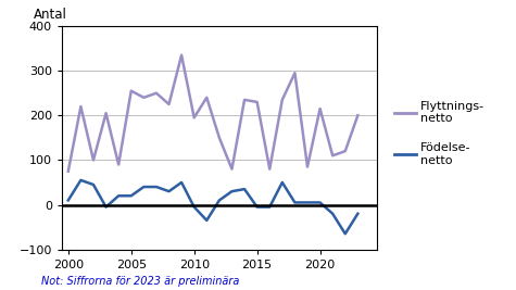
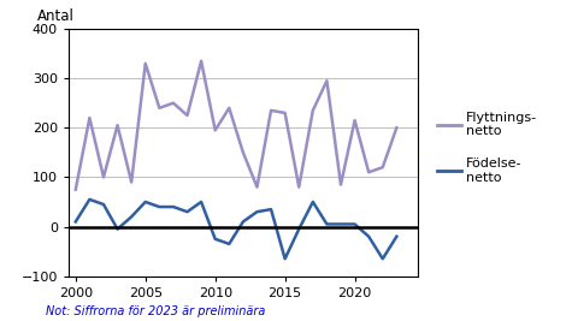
Flyttnings- netto/2005: 255 -> 330
Födelse- netto/2005: 20 -> 50
Födelse- netto/2010: -5 -> -25
Födelse- netto/2015: -5 -> -65
